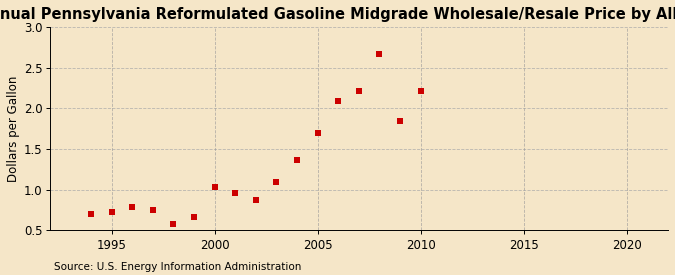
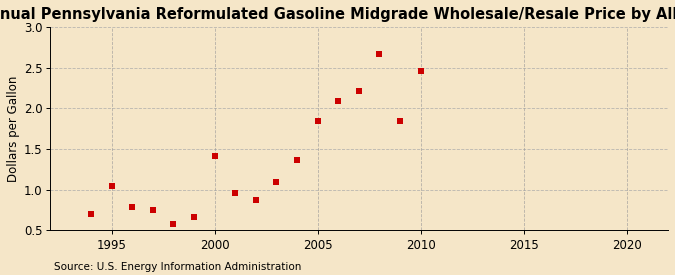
1995: 0.72 -> 1.04
2000: 1.03 -> 1.42
2005: 1.70 -> 1.84
2010: 2.22 -> 2.46
